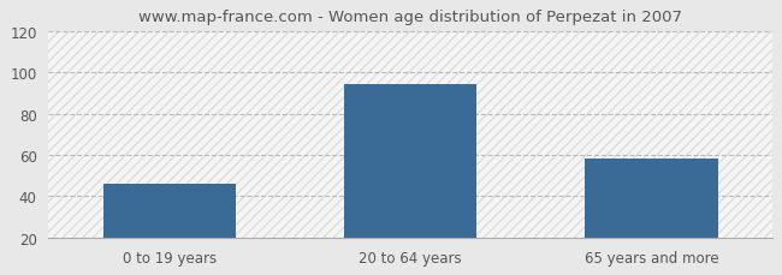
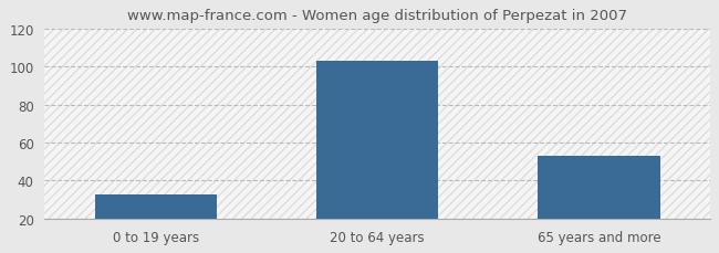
0 to 19 years: 46 -> 33
20 to 64 years: 94 -> 103
65 years and more: 58 -> 53
